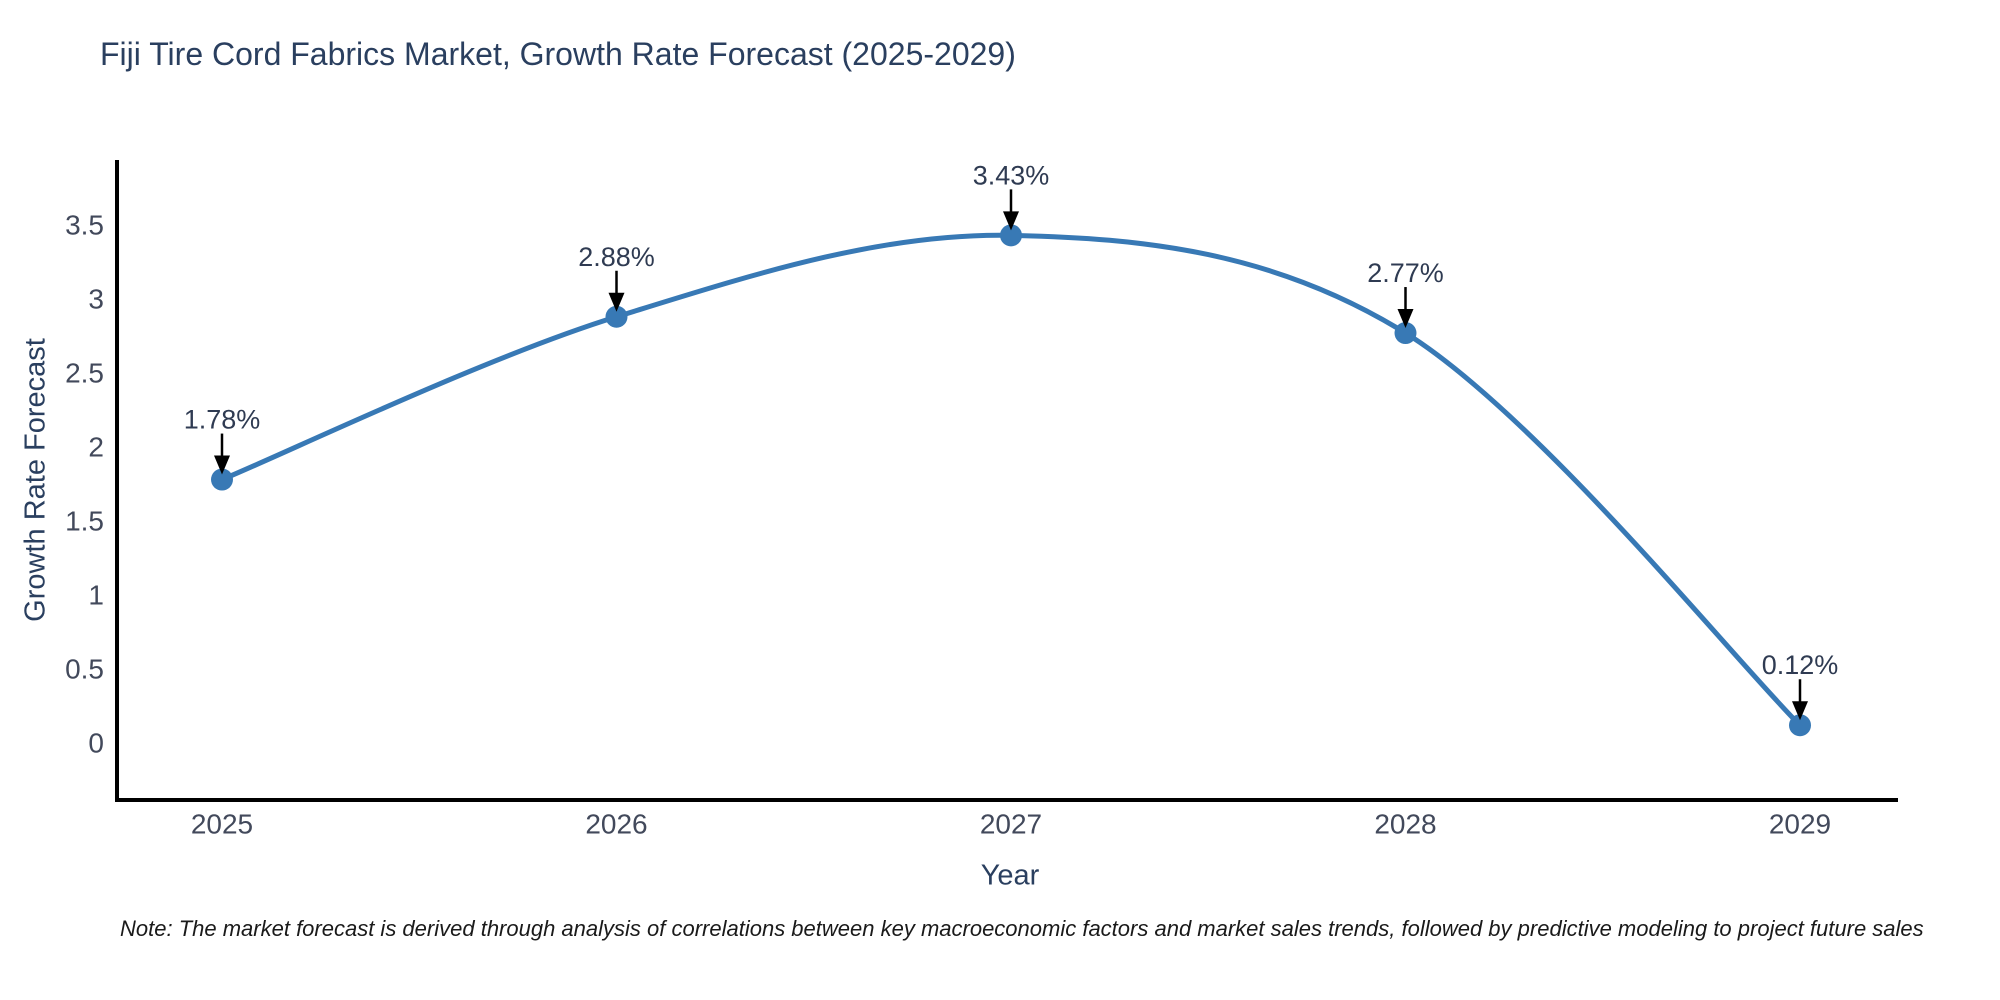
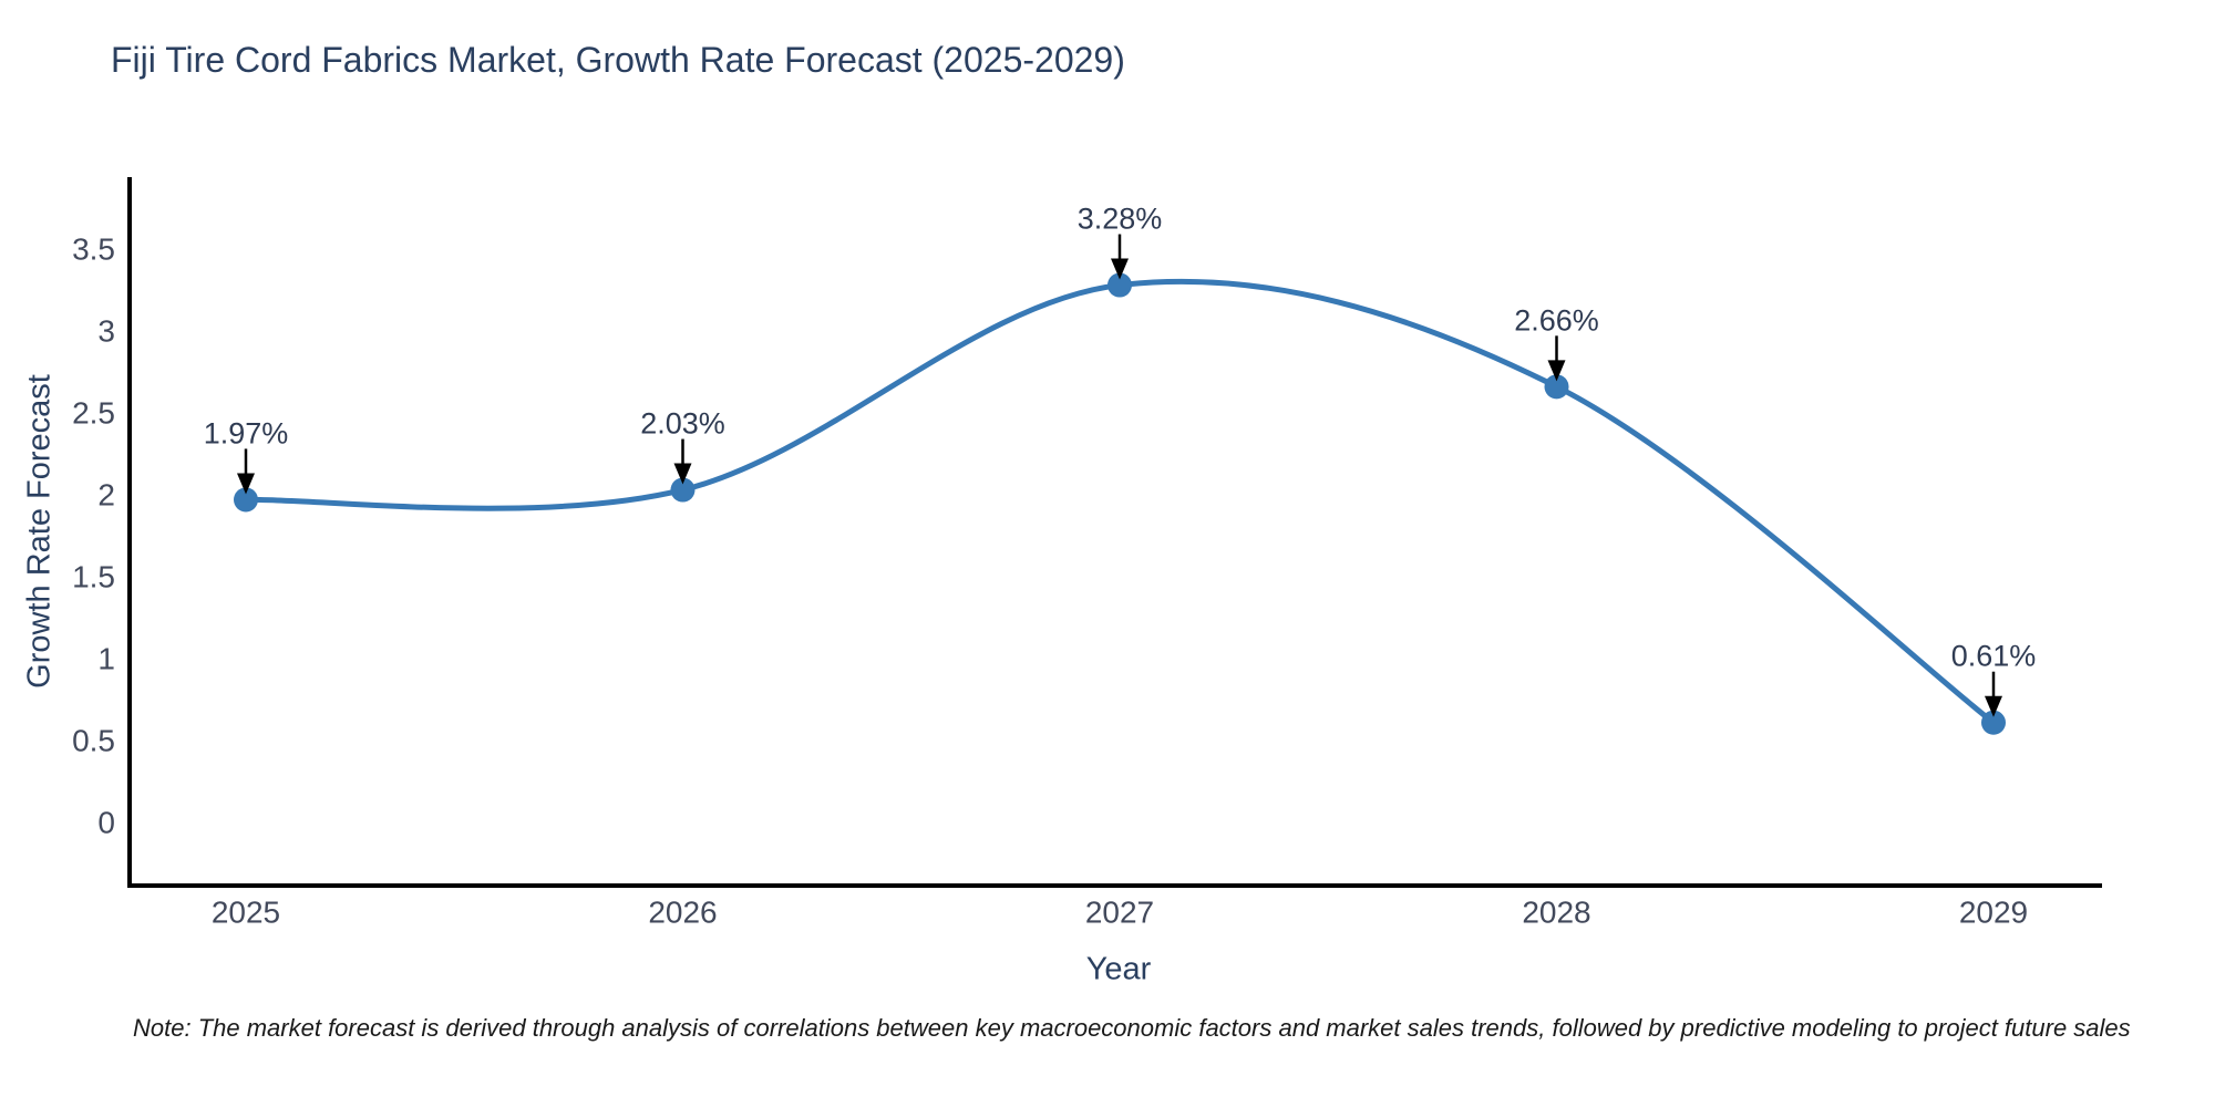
2025: 1.78% -> 1.97%
2026: 2.88% -> 2.03%
2027: 3.43% -> 3.28%
2028: 2.77% -> 2.66%
2029: 0.12% -> 0.61%
